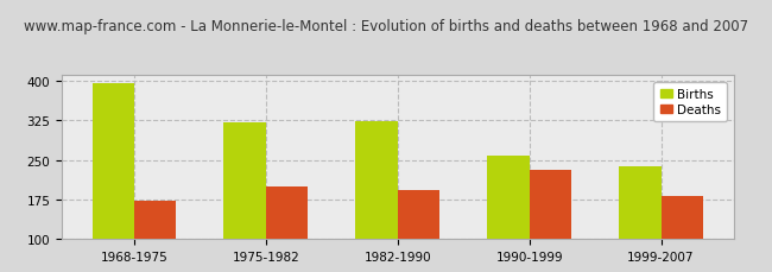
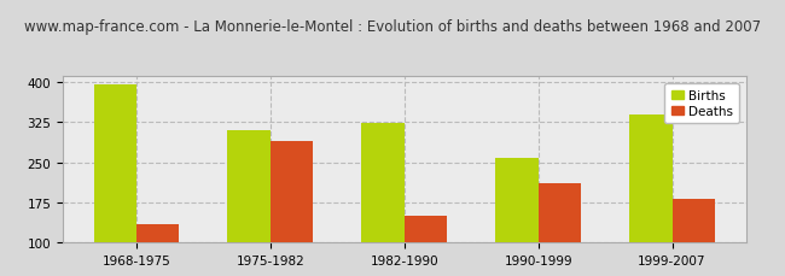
Deaths/1968-1975: 172 -> 135
Births/1975-1982: 322 -> 310
Deaths/1975-1982: 200 -> 290
Deaths/1982-1990: 193 -> 150
Deaths/1990-1999: 232 -> 210
Births/1999-2007: 238 -> 340
